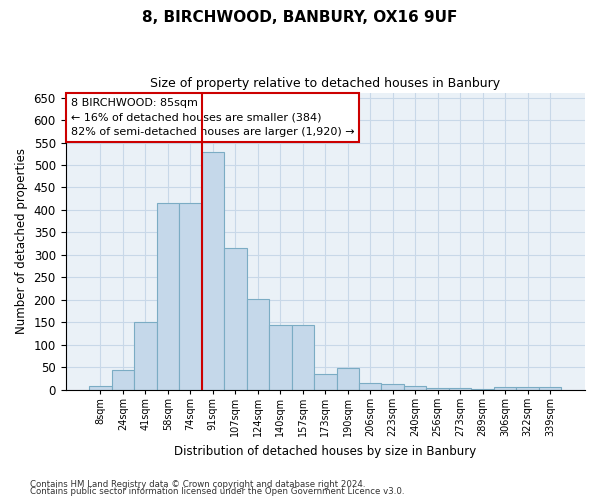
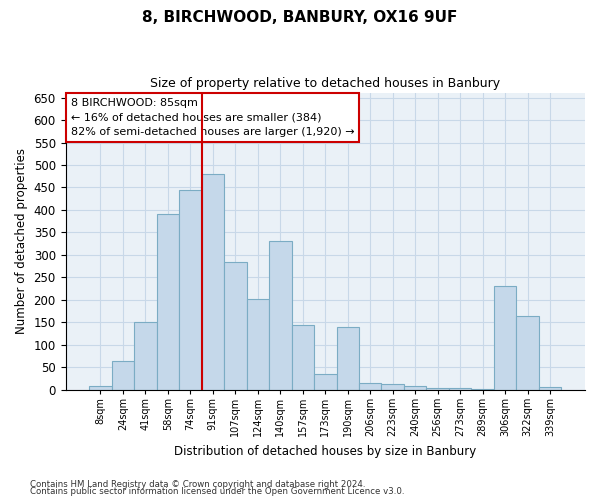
24sqm: 45 -> 65
58sqm: 415 -> 390
74sqm: 415 -> 445
91sqm: 530 -> 480
107sqm: 315 -> 285
140sqm: 145 -> 330
190sqm: 48 -> 140
306sqm: 6 -> 230
322sqm: 7 -> 165
